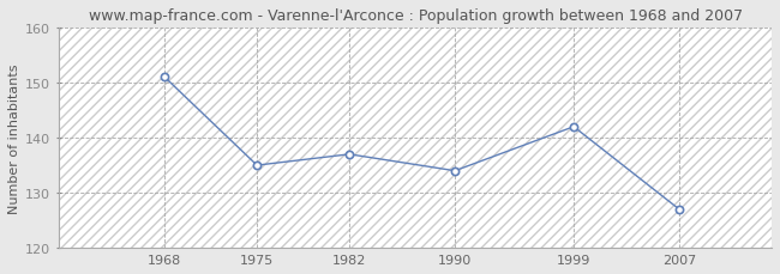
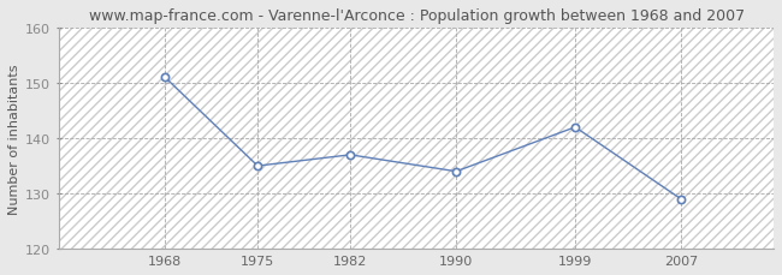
2007: 127 -> 129
